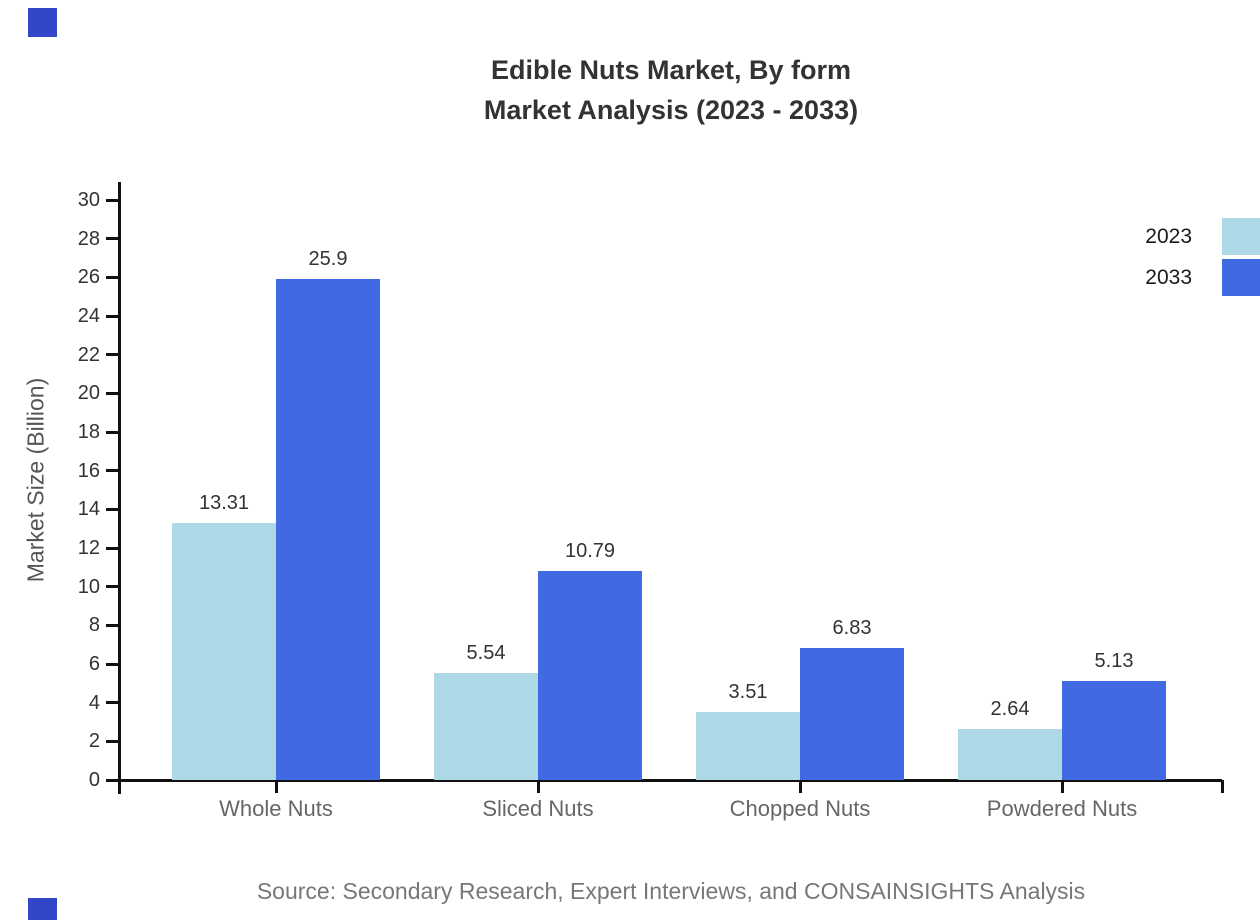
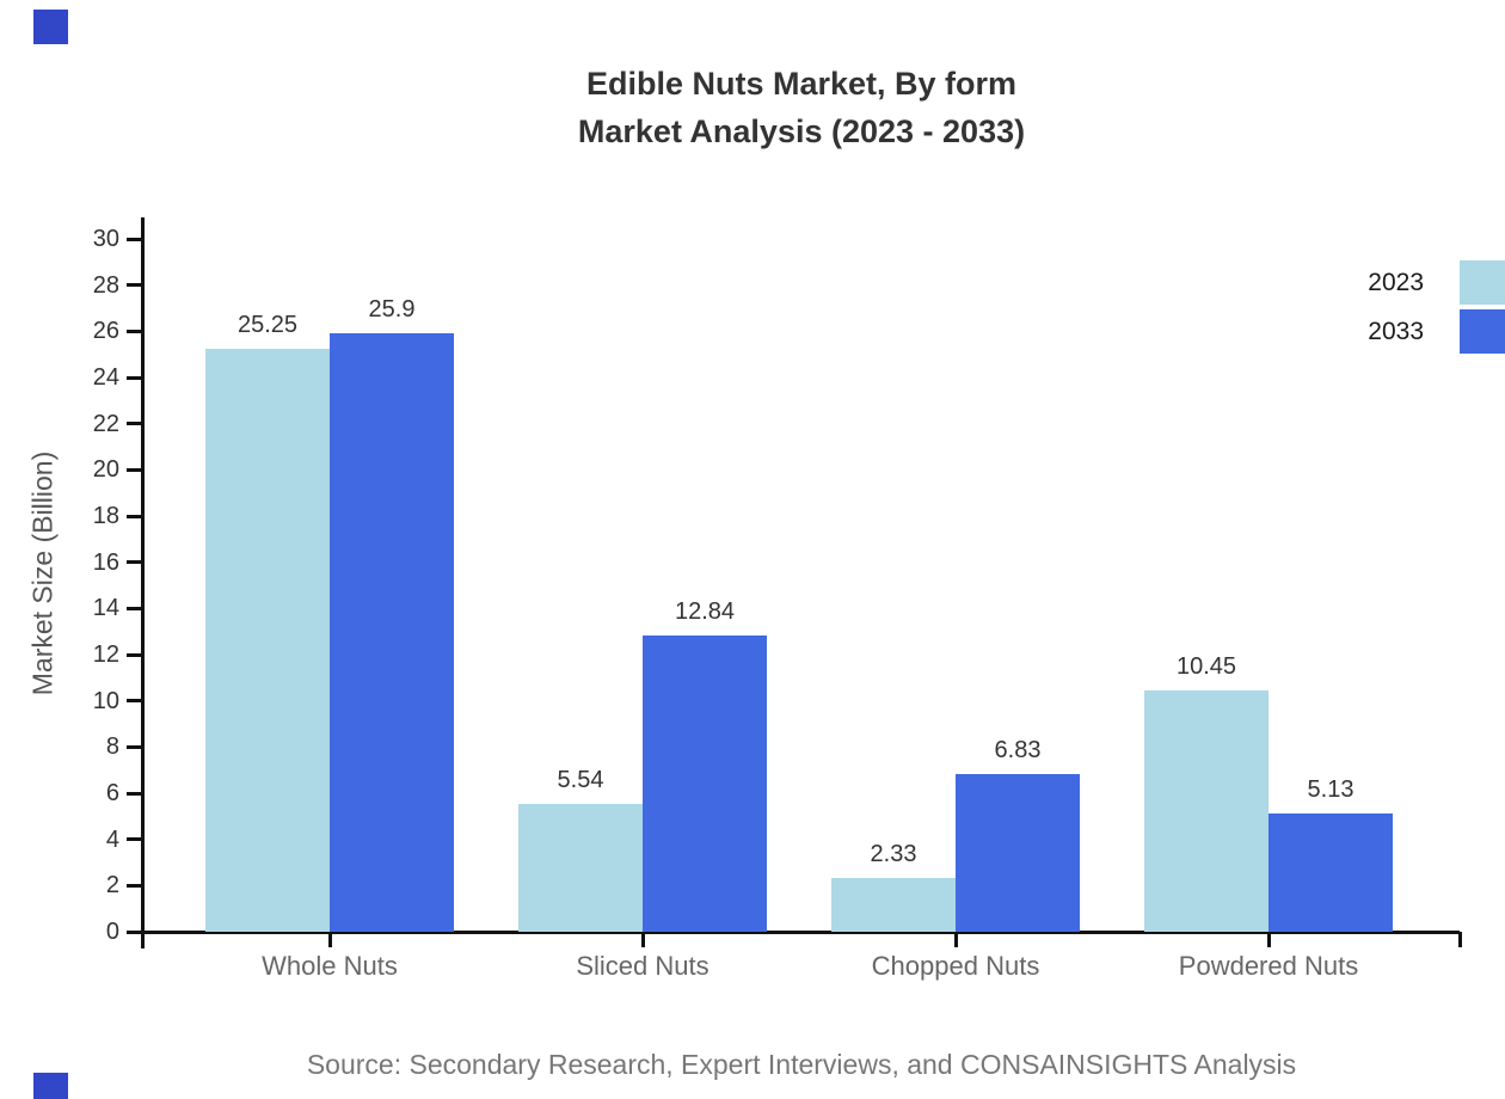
2023/Whole Nuts: 13.31 -> 25.25
2033/Sliced Nuts: 10.79 -> 12.84
2023/Chopped Nuts: 3.51 -> 2.33
2023/Powdered Nuts: 2.64 -> 10.45
